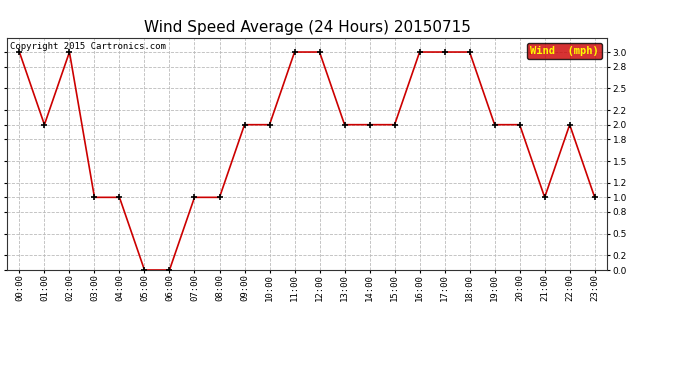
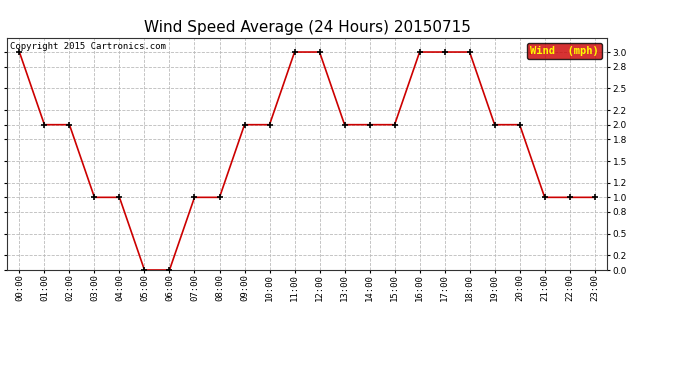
02:00: 3 -> 2
22:00: 2 -> 1
